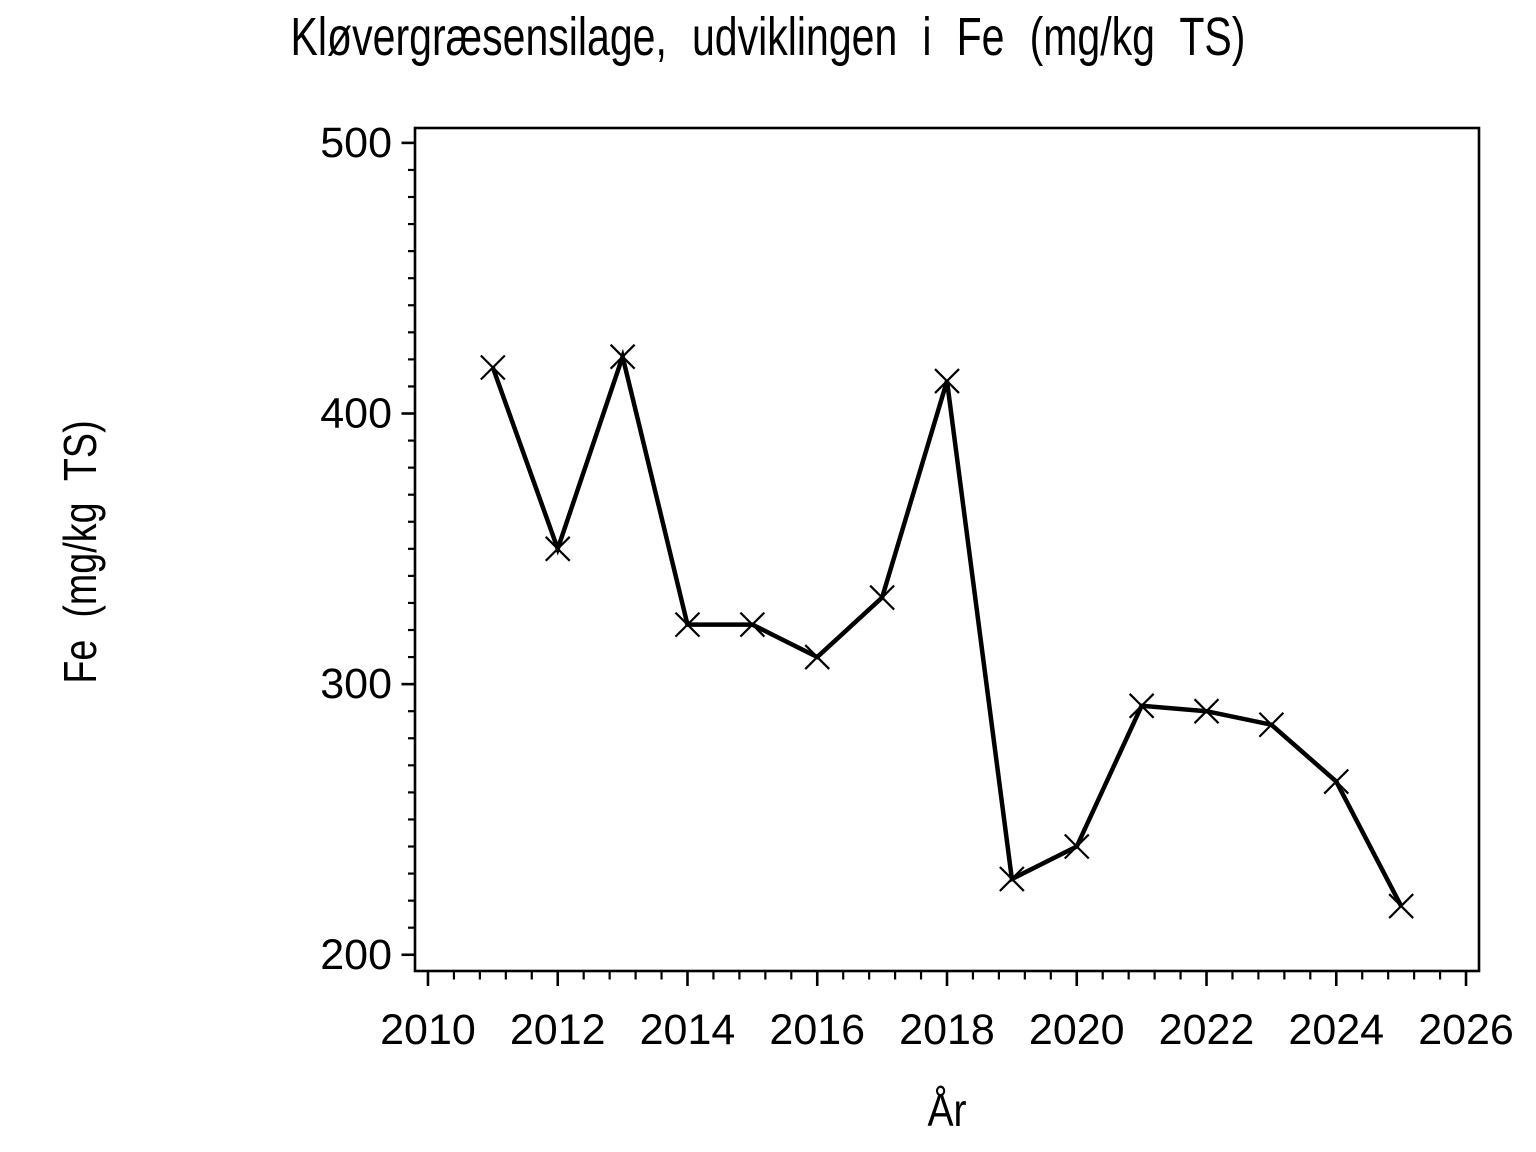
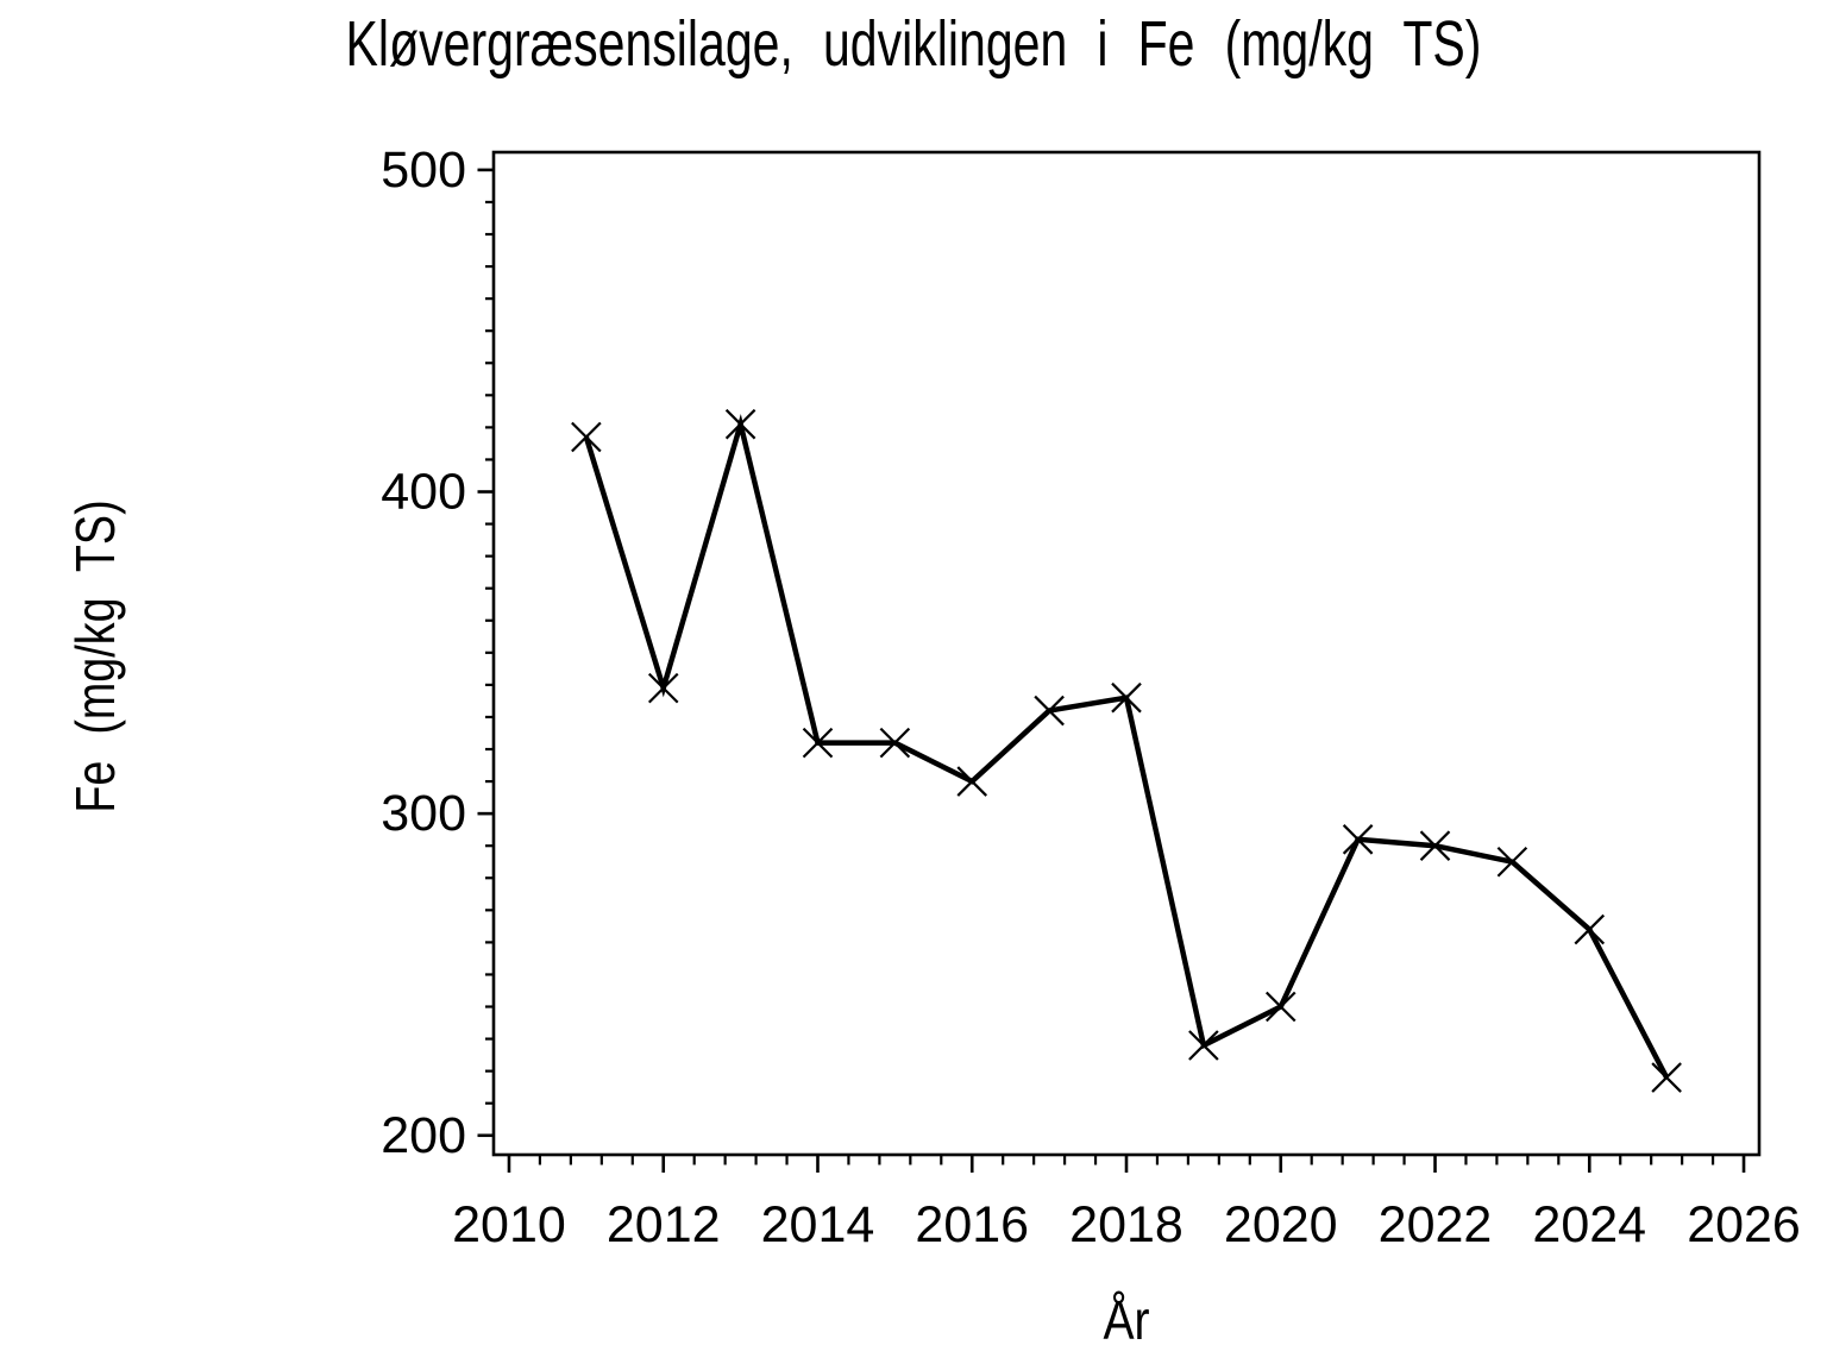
2012: 350 -> 339
2018: 412 -> 336
